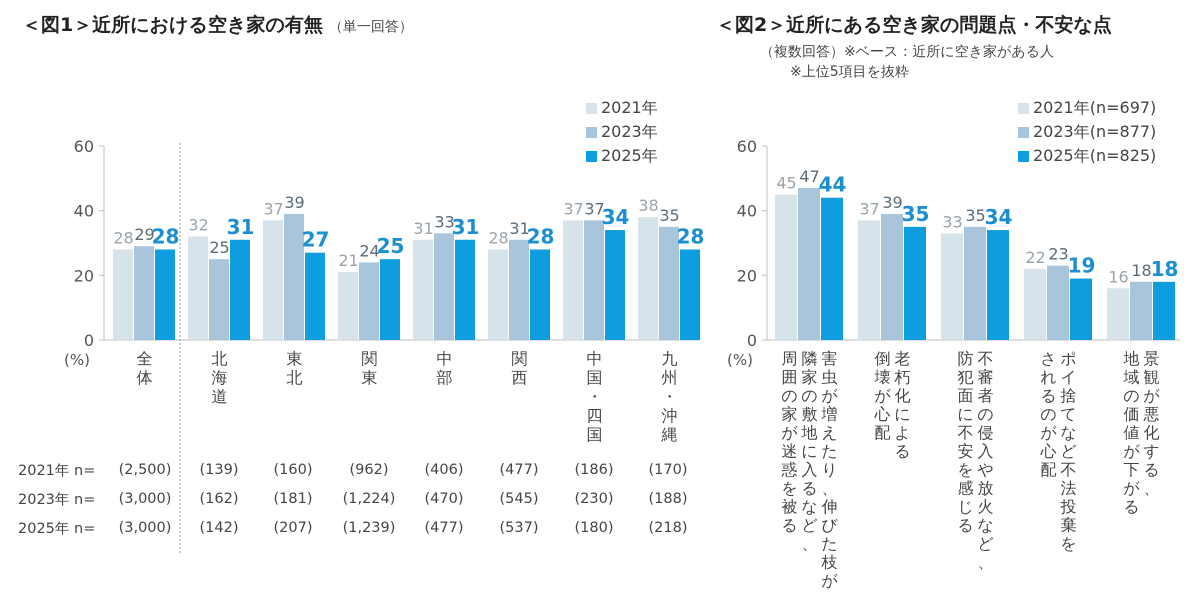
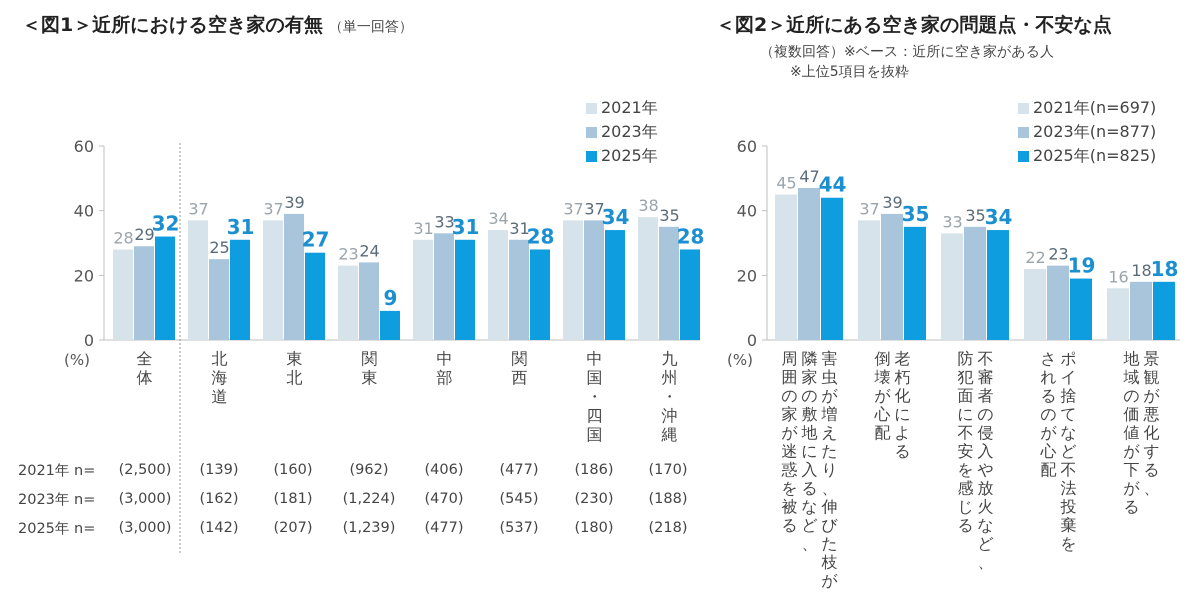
＜図1＞近所における空き家の有無（単一回答）/2025年/全体: 28 -> 32
＜図1＞近所における空き家の有無（単一回答）/2021年/北海道: 32 -> 37
＜図1＞近所における空き家の有無（単一回答）/2021年/関東: 21 -> 23
＜図1＞近所における空き家の有無（単一回答）/2025年/関東: 25 -> 9
＜図1＞近所における空き家の有無（単一回答）/2021年/関西: 28 -> 34
